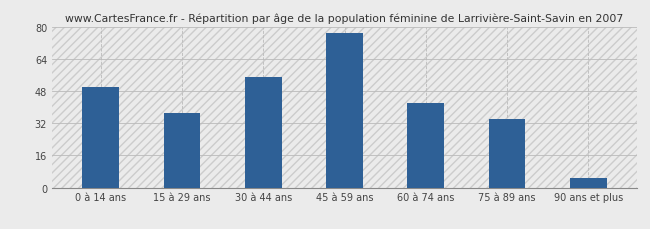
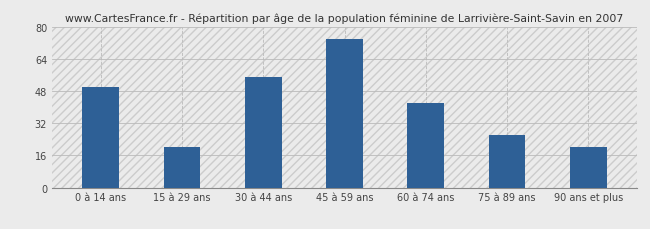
15 à 29 ans: 37 -> 20
45 à 59 ans: 77 -> 74
75 à 89 ans: 34 -> 26
90 ans et plus: 5 -> 20
